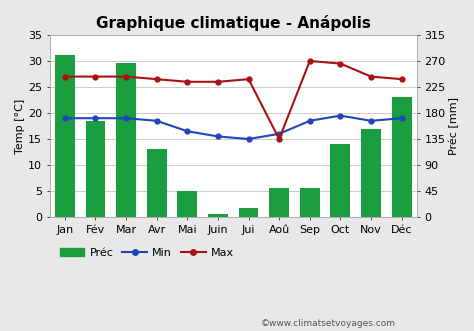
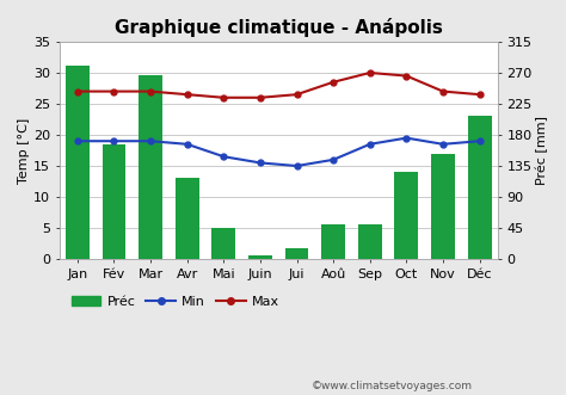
Max/Aoû: 15.0 -> 28.5
